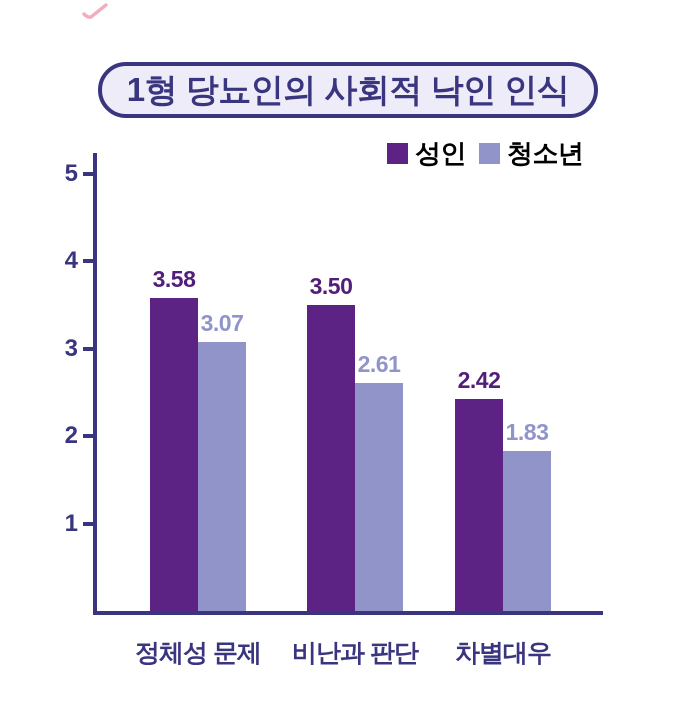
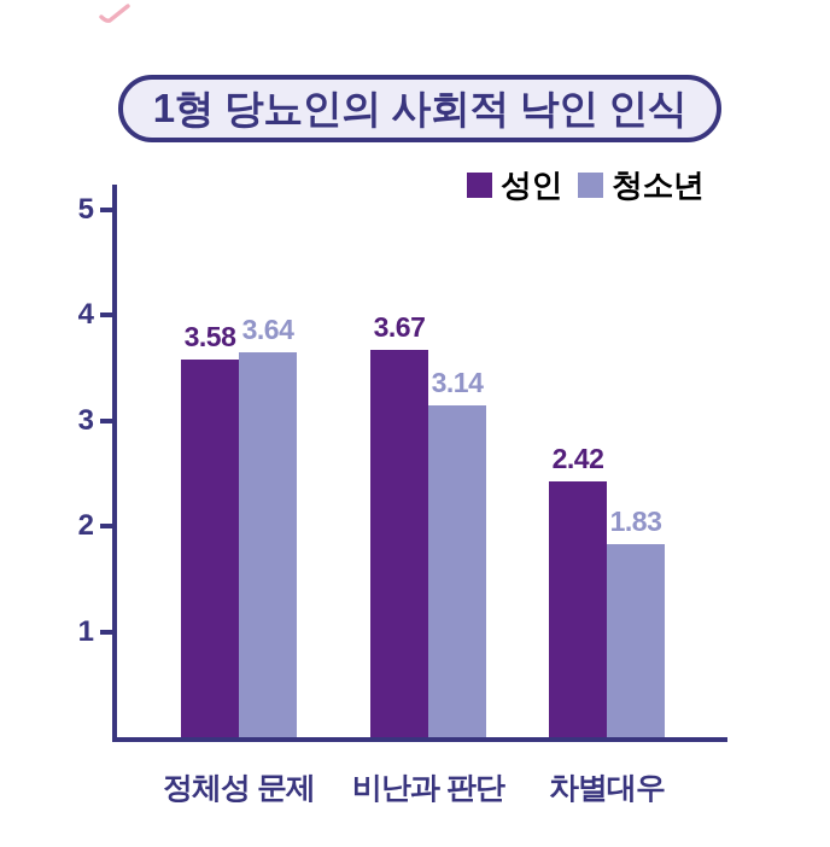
청소년/정체성 문제: 3.07 -> 3.64
성인/비난과 판단: 3.50 -> 3.67
청소년/비난과 판단: 2.61 -> 3.14
